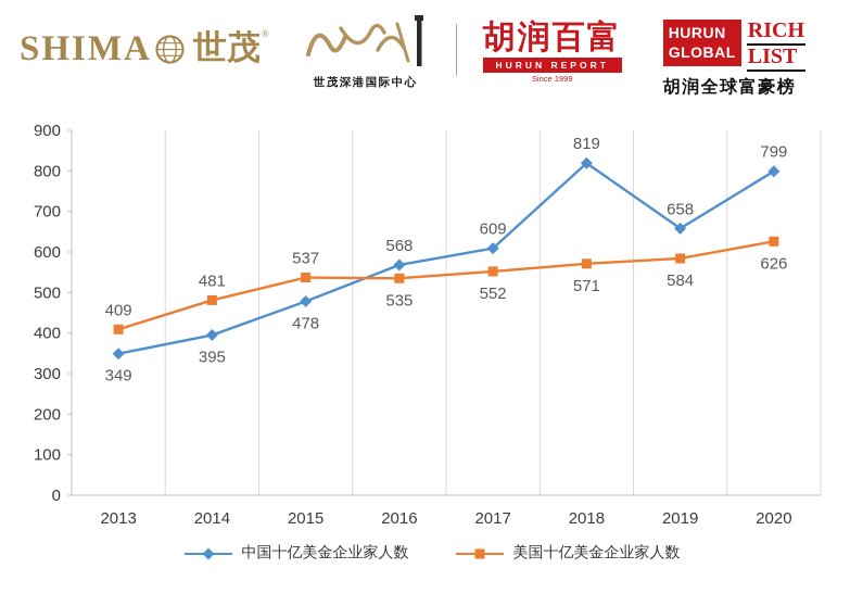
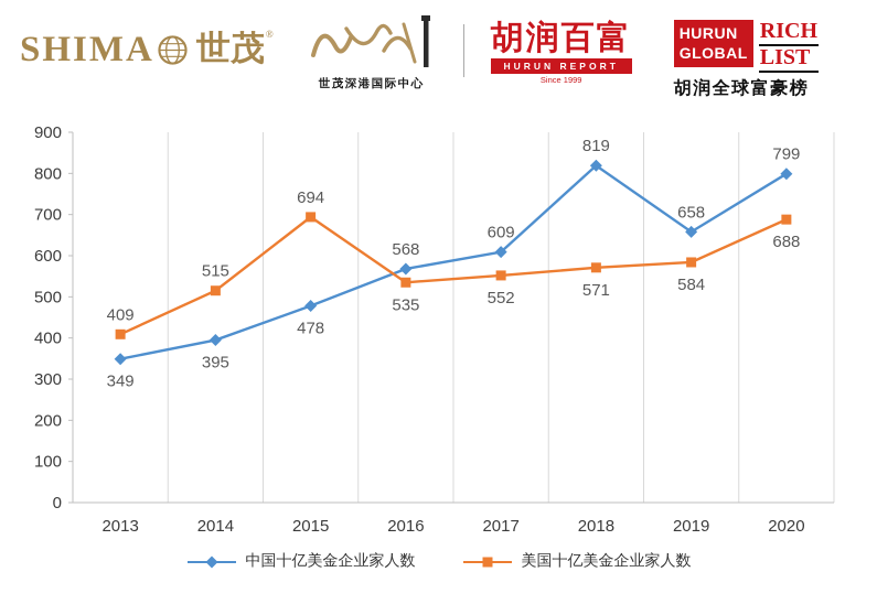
美国十亿美金企业家人数/2014: 481 -> 515
美国十亿美金企业家人数/2015: 537 -> 694
美国十亿美金企业家人数/2020: 626 -> 688
